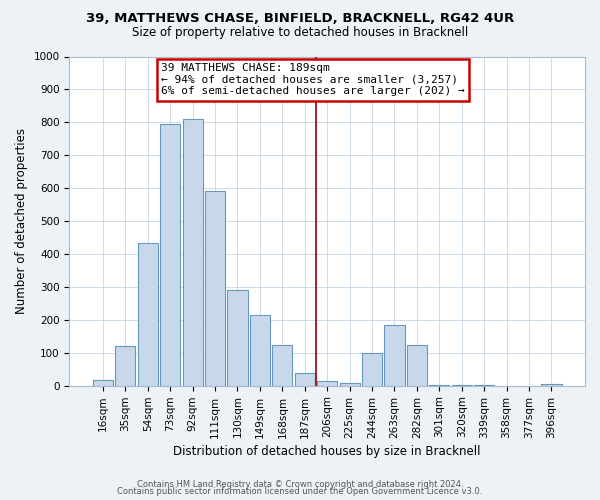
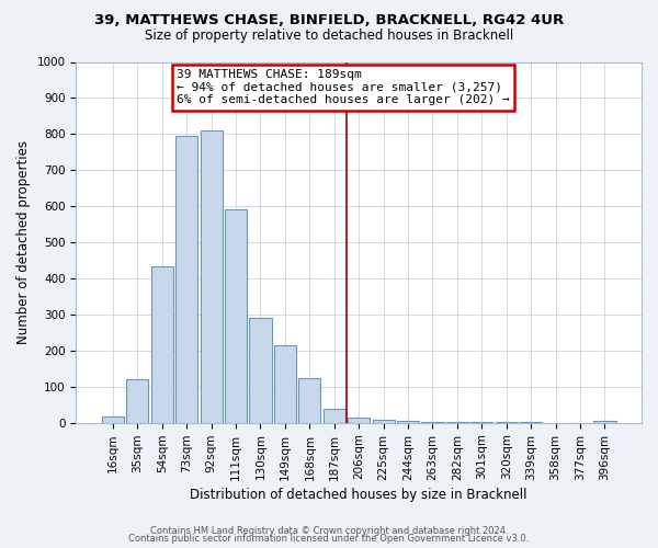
244sqm: 100 -> 4
263sqm: 185 -> 2
282sqm: 125 -> 2
